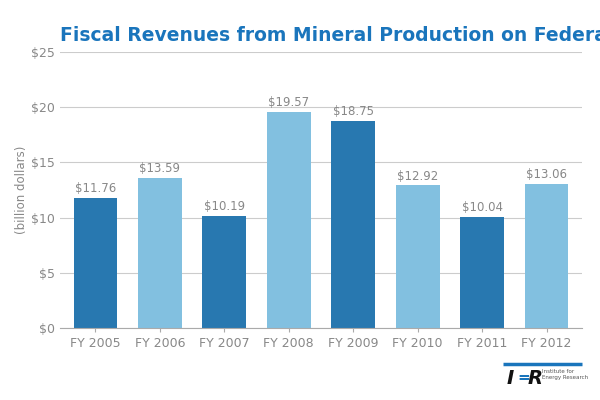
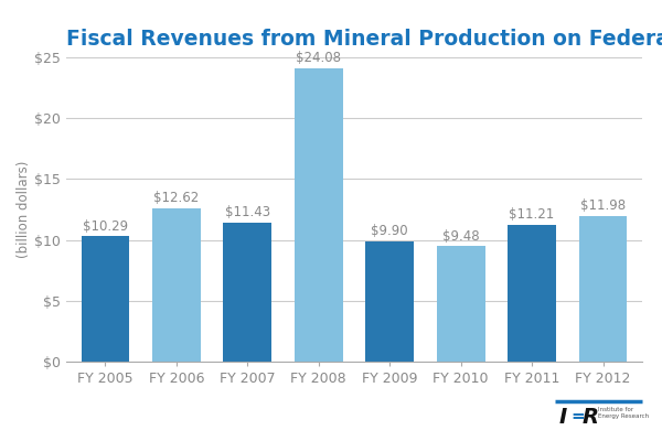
FY 2005: $11.76 -> $10.29
FY 2006: $13.59 -> $12.62
FY 2007: $10.19 -> $11.43
FY 2008: $19.57 -> $24.08
FY 2009: $18.75 -> $9.90
FY 2010: $12.92 -> $9.48
FY 2011: $10.04 -> $11.21
FY 2012: $13.06 -> $11.98
